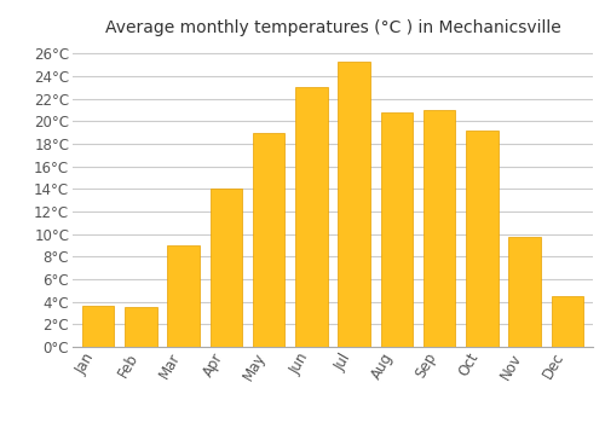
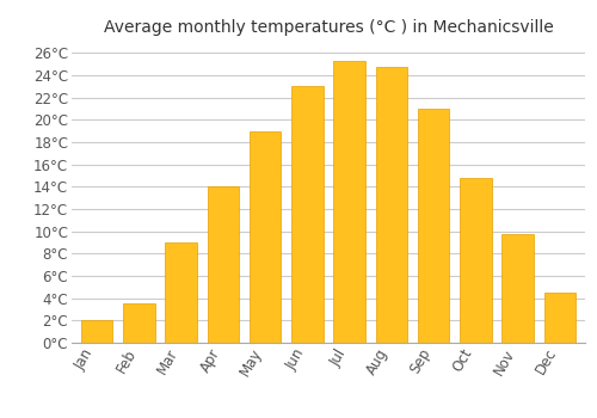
Jan: 3.6°C -> 2.0°C
Aug: 20.8°C -> 24.7°C
Oct: 19.2°C -> 14.8°C
